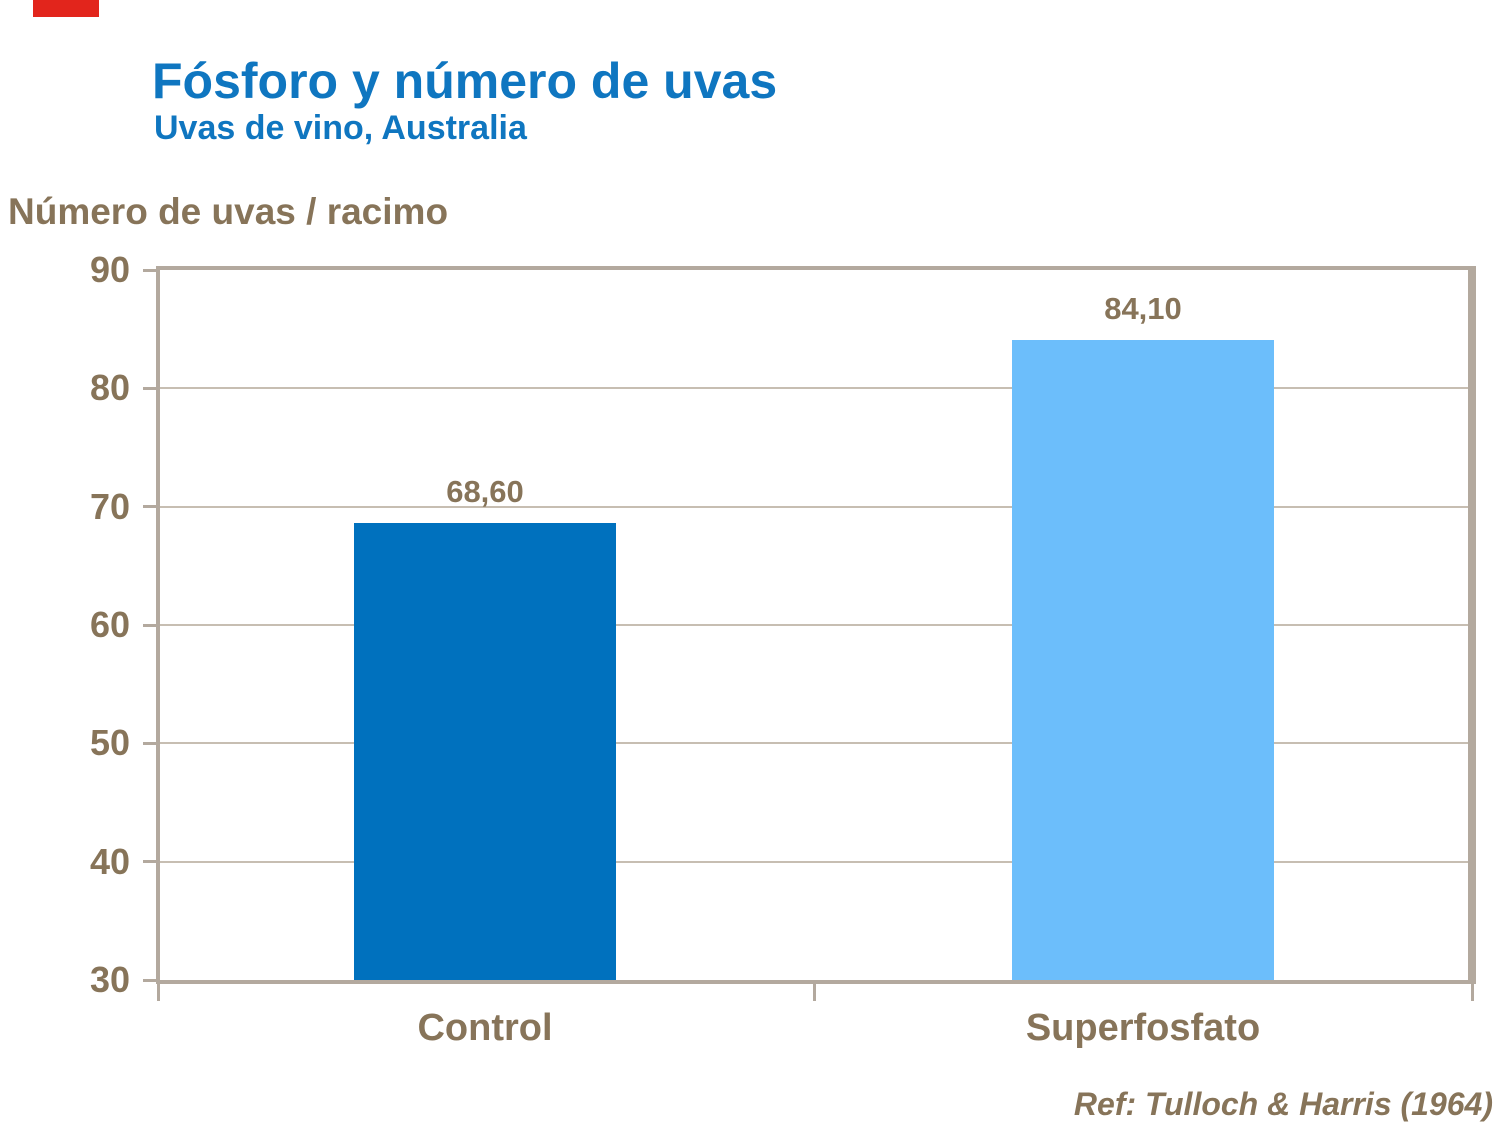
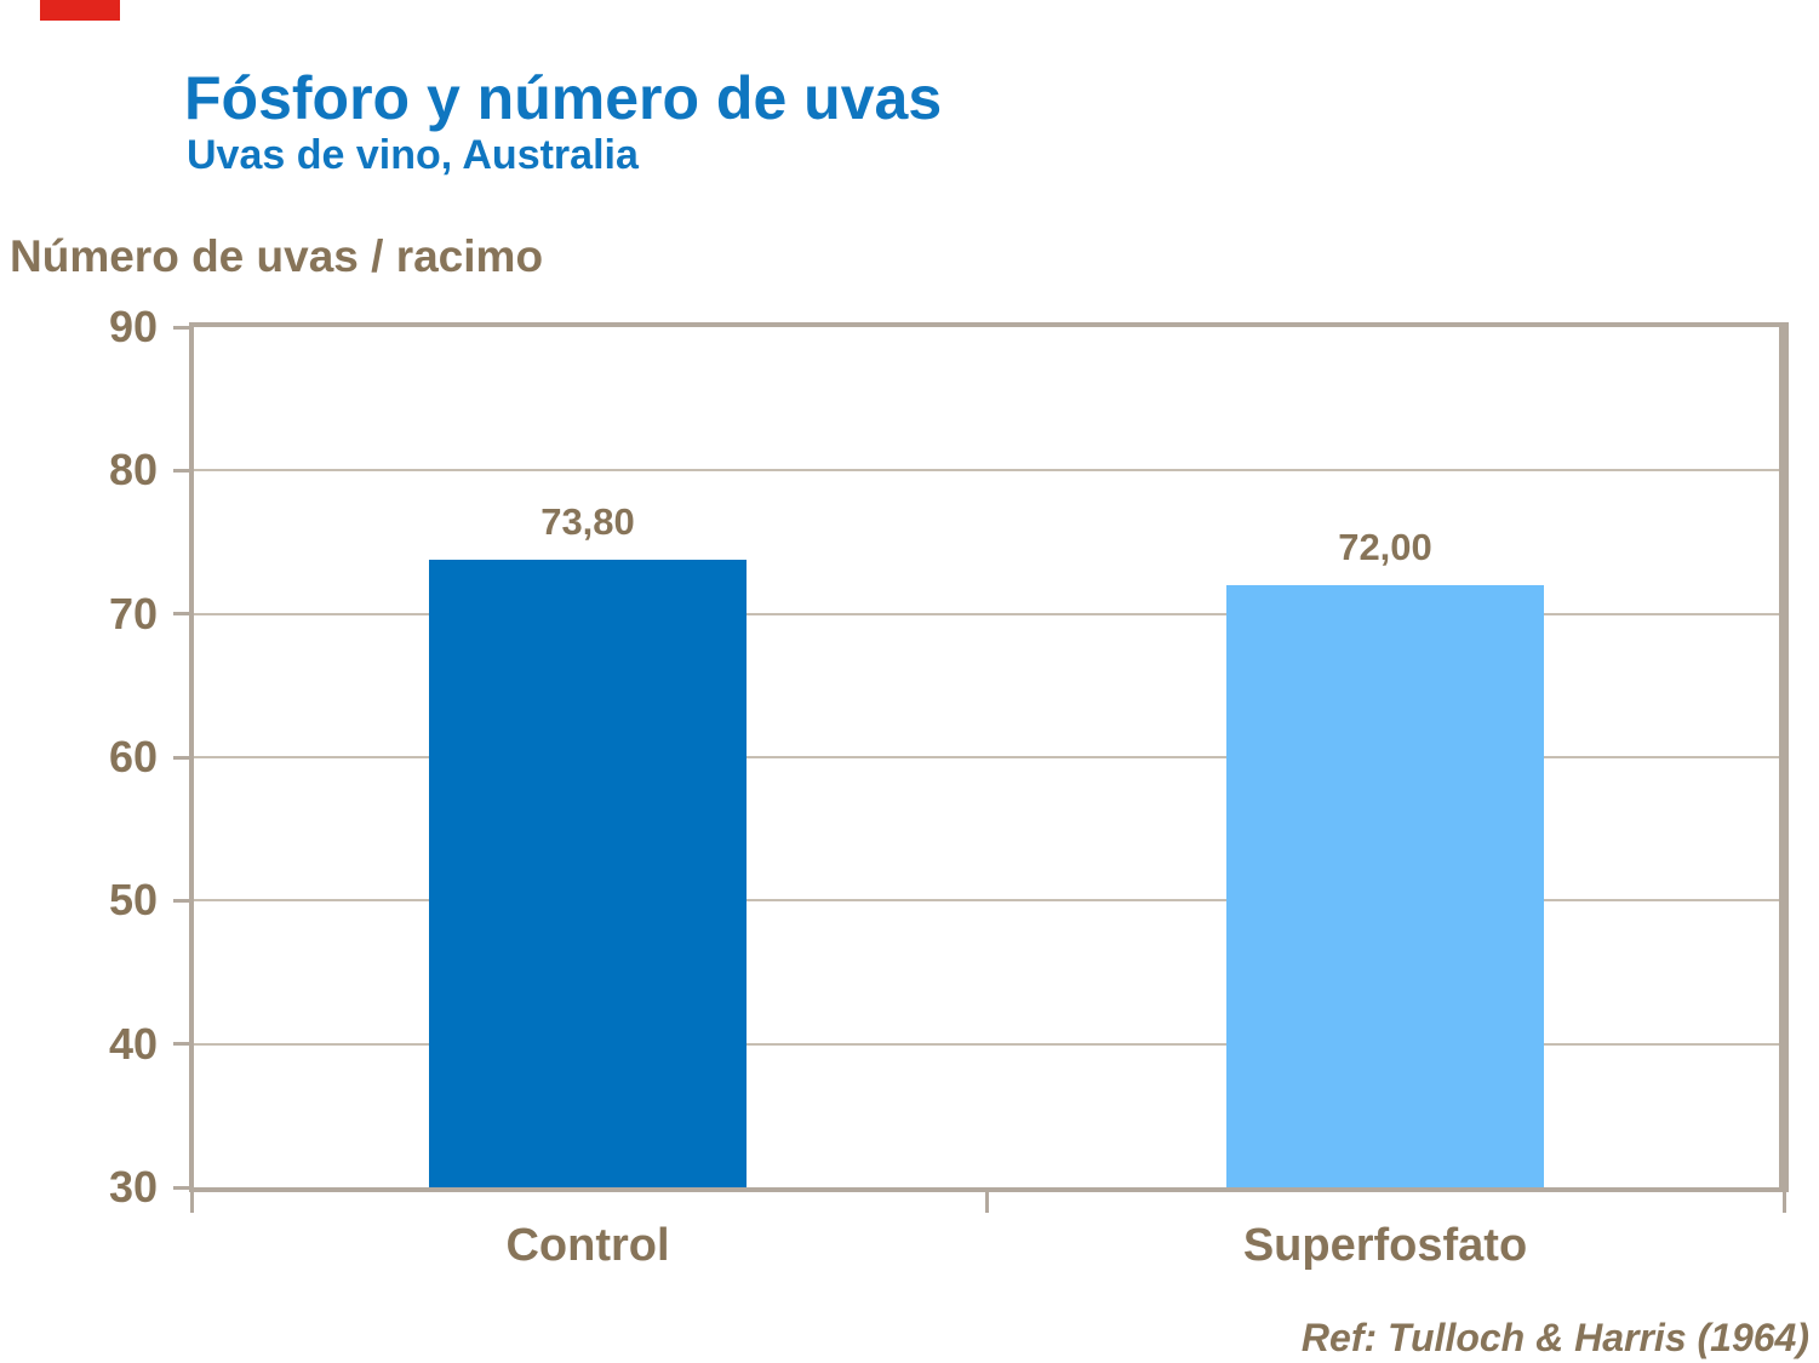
Control: 68,60 -> 73,80
Superfosfato: 84,10 -> 72,00
